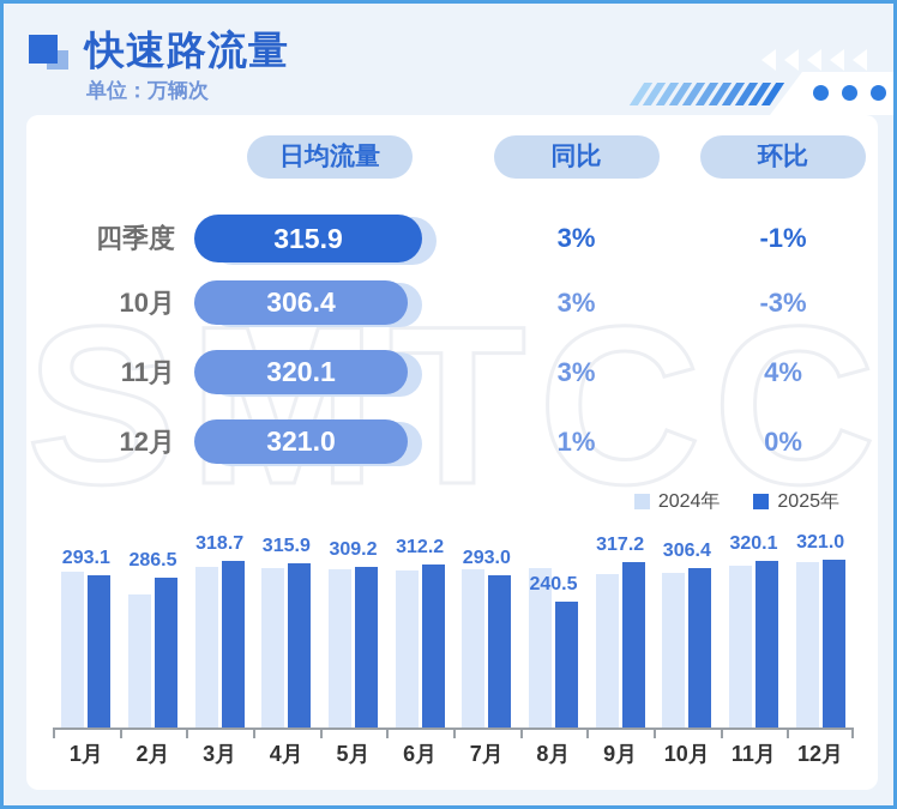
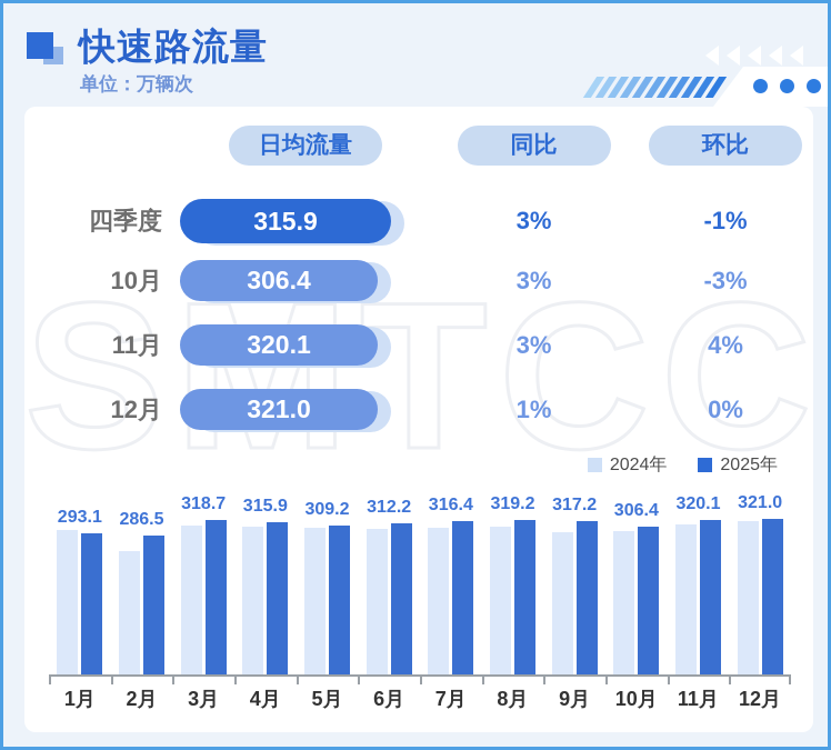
2025年/7月: 293.0 -> 316.4
2025年/8月: 240.5 -> 319.2
